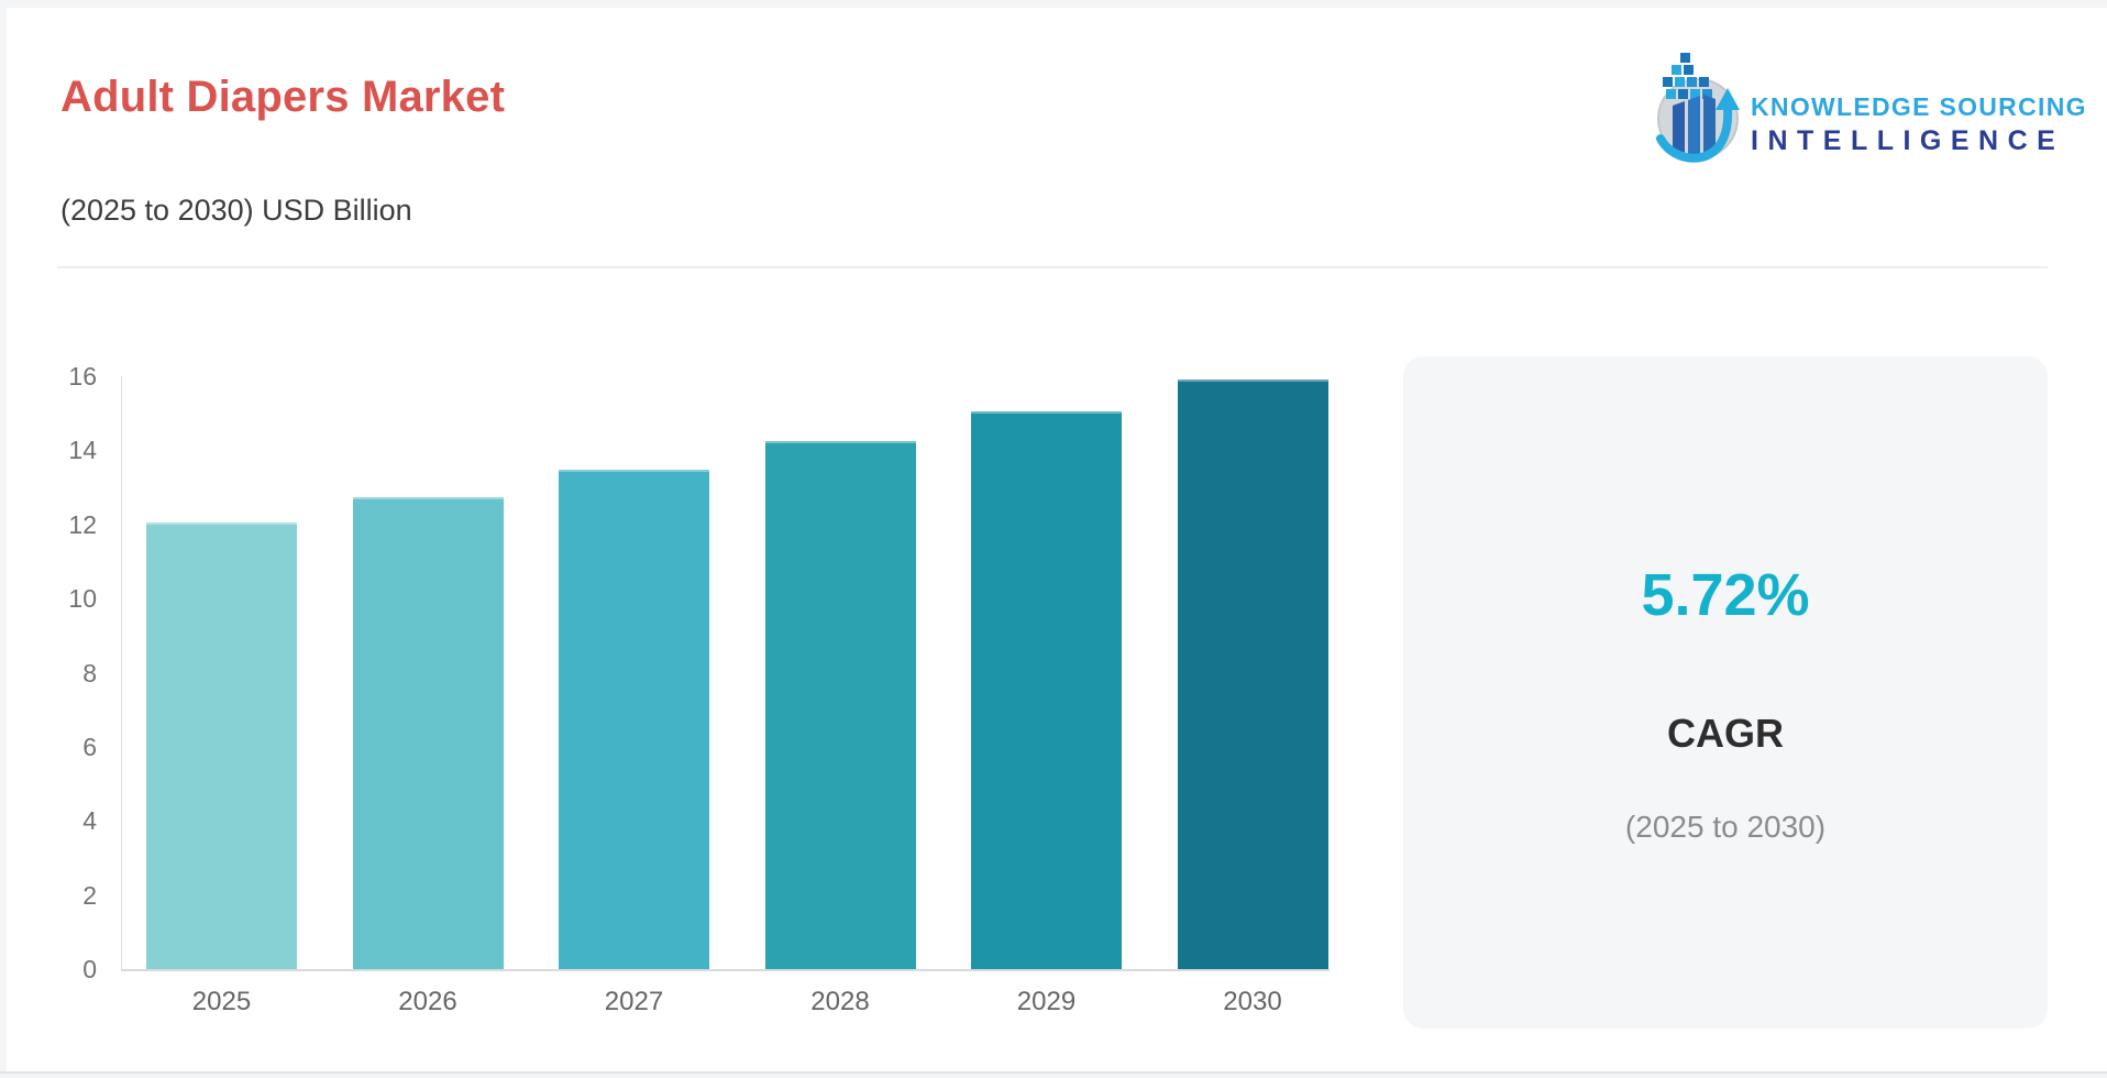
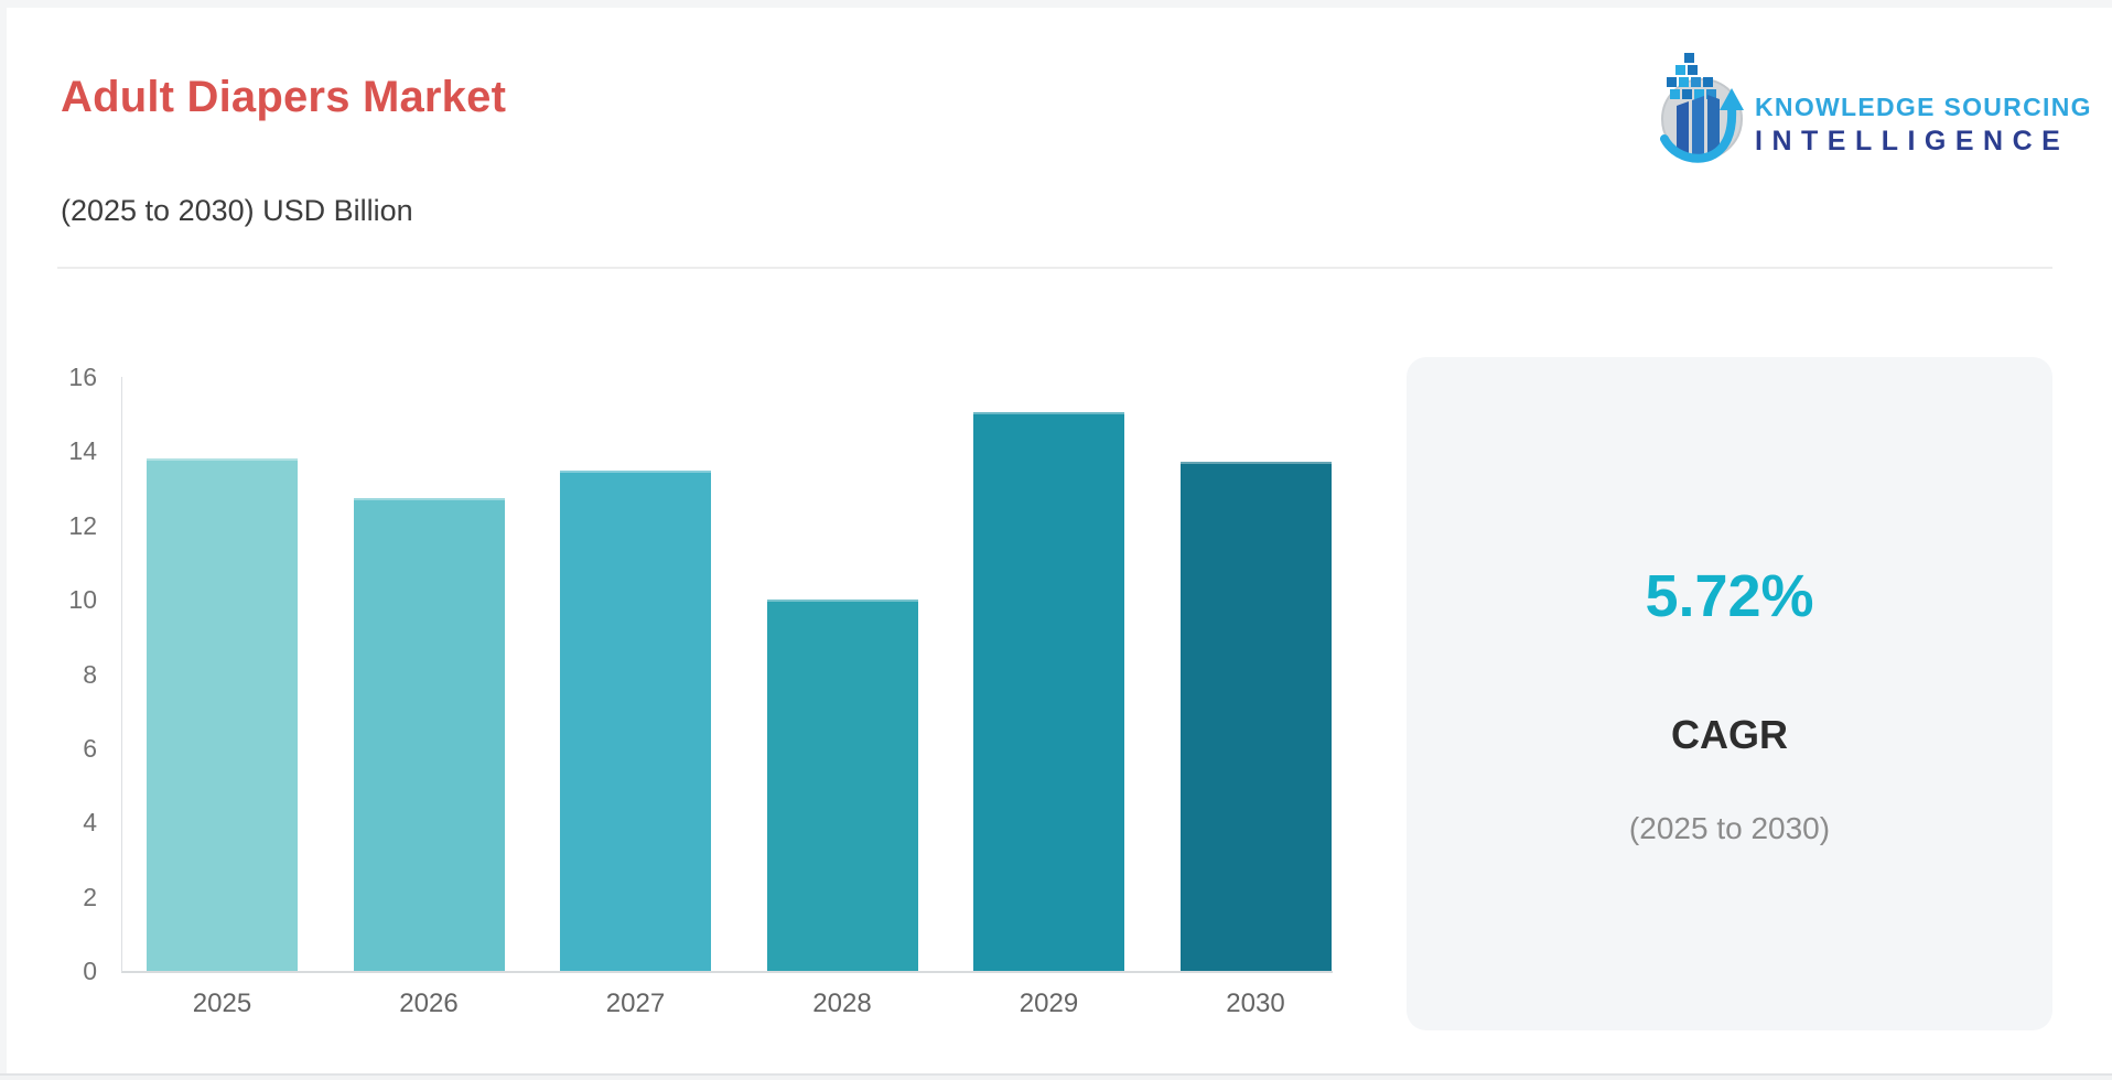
2025: 12.1 -> 13.8
2028: 14.2 -> 10.0
2030: 15.9 -> 13.7
